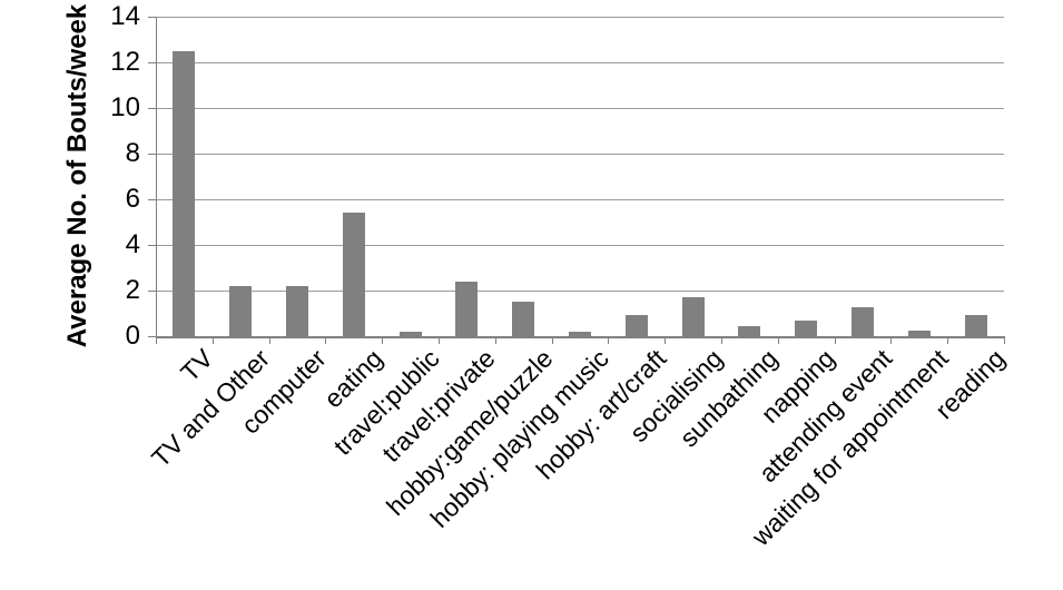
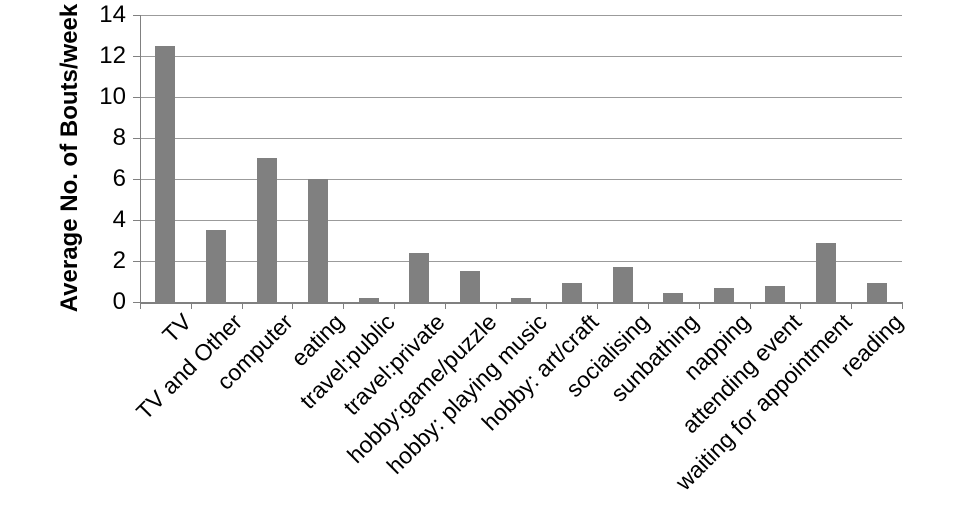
TV and Other: 2.2 -> 3.5
computer: 2.2 -> 7.0
eating: 5.4 -> 6.0
attending event: 1.2 -> 0.8
waiting for appointment: 0.2 -> 2.9
